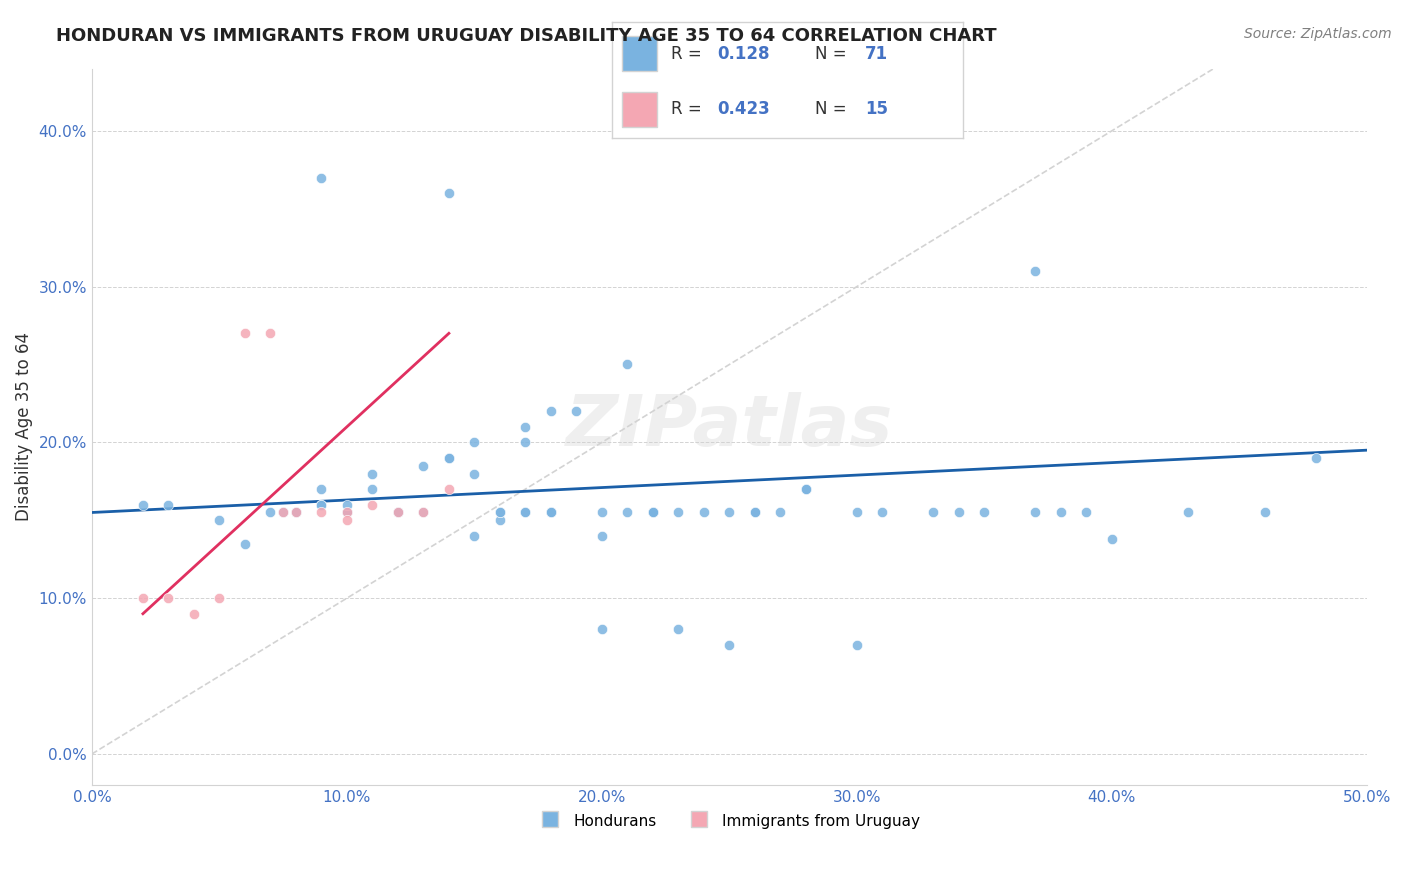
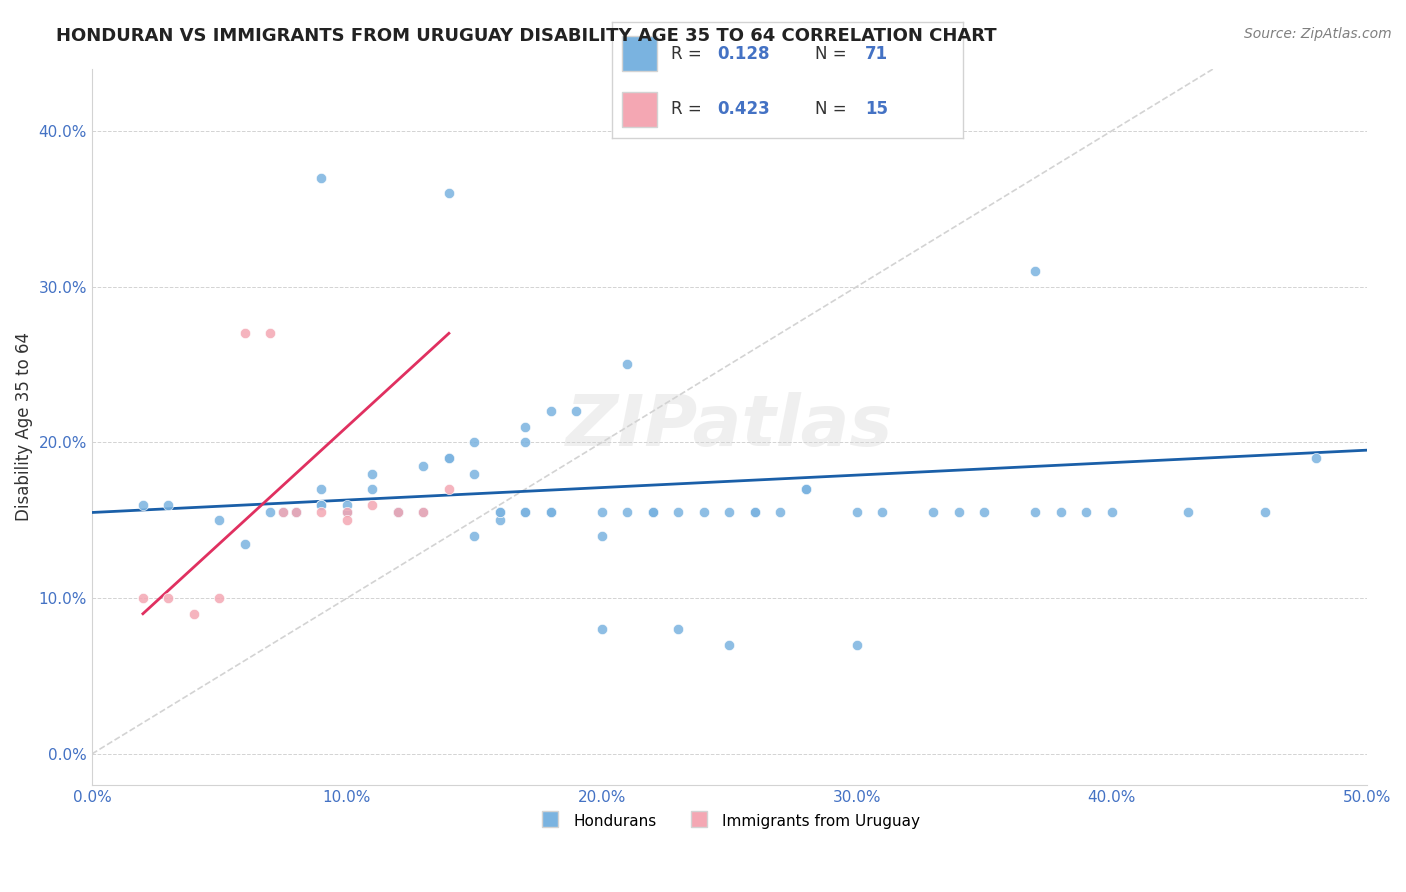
Hondurans/40.0%: 13.8% -> 15.5%
